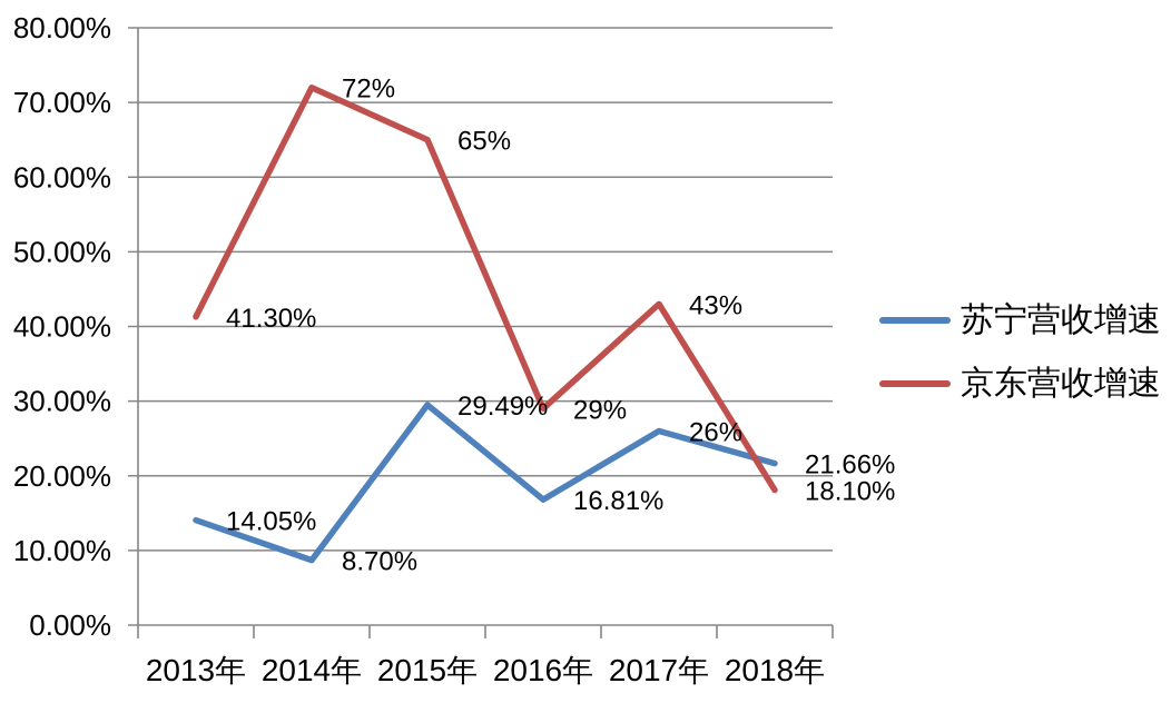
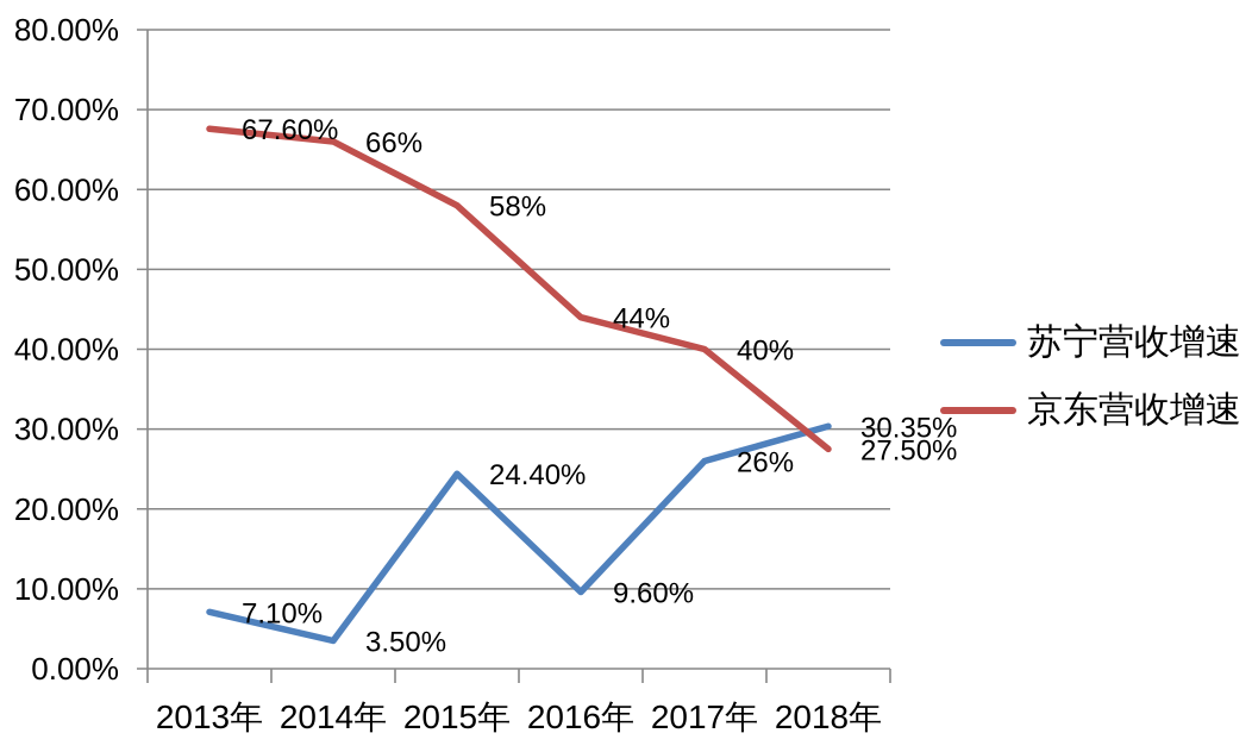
苏宁营收增速/2013年: 14.05% -> 7.10%
京东营收增速/2013年: 41.30% -> 67.60%
苏宁营收增速/2014年: 8.70% -> 3.50%
京东营收增速/2014年: 72% -> 66%
苏宁营收增速/2015年: 29.49% -> 24.40%
京东营收增速/2015年: 65% -> 58%
苏宁营收增速/2016年: 16.81% -> 9.60%
京东营收增速/2016年: 29% -> 44%
京东营收增速/2017年: 43% -> 40%
苏宁营收增速/2018年: 21.66% -> 30.35%
京东营收增速/2018年: 18.10% -> 27.50%
